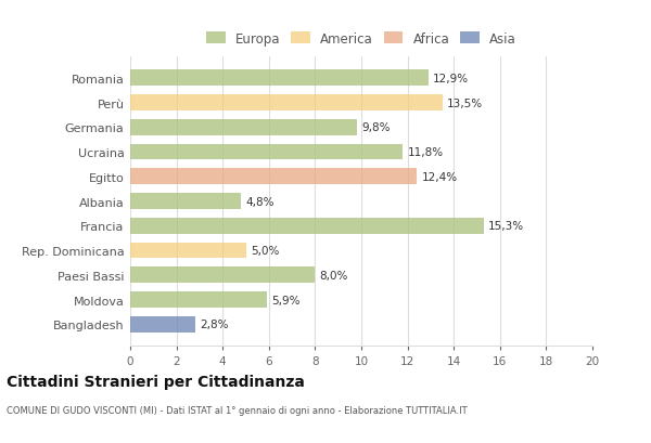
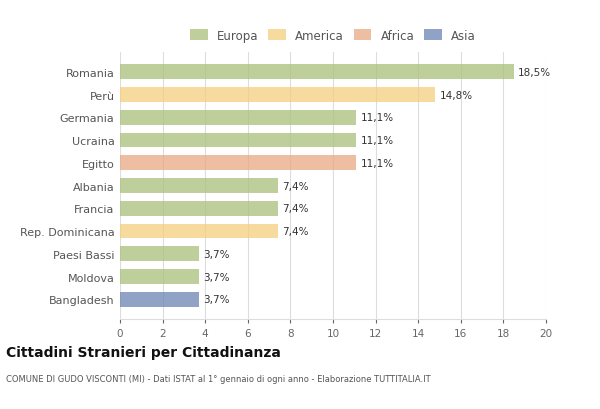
Romania: 12,9% -> 18,5%
Perù: 13,5% -> 14,8%
Germania: 9,8% -> 11,1%
Ucraina: 11,8% -> 11,1%
Egitto: 12,4% -> 11,1%
Albania: 4,8% -> 7,4%
Francia: 15,3% -> 7,4%
Rep. Dominicana: 5,0% -> 7,4%
Paesi Bassi: 8,0% -> 3,7%
Moldova: 5,9% -> 3,7%
Bangladesh: 2,8% -> 3,7%
